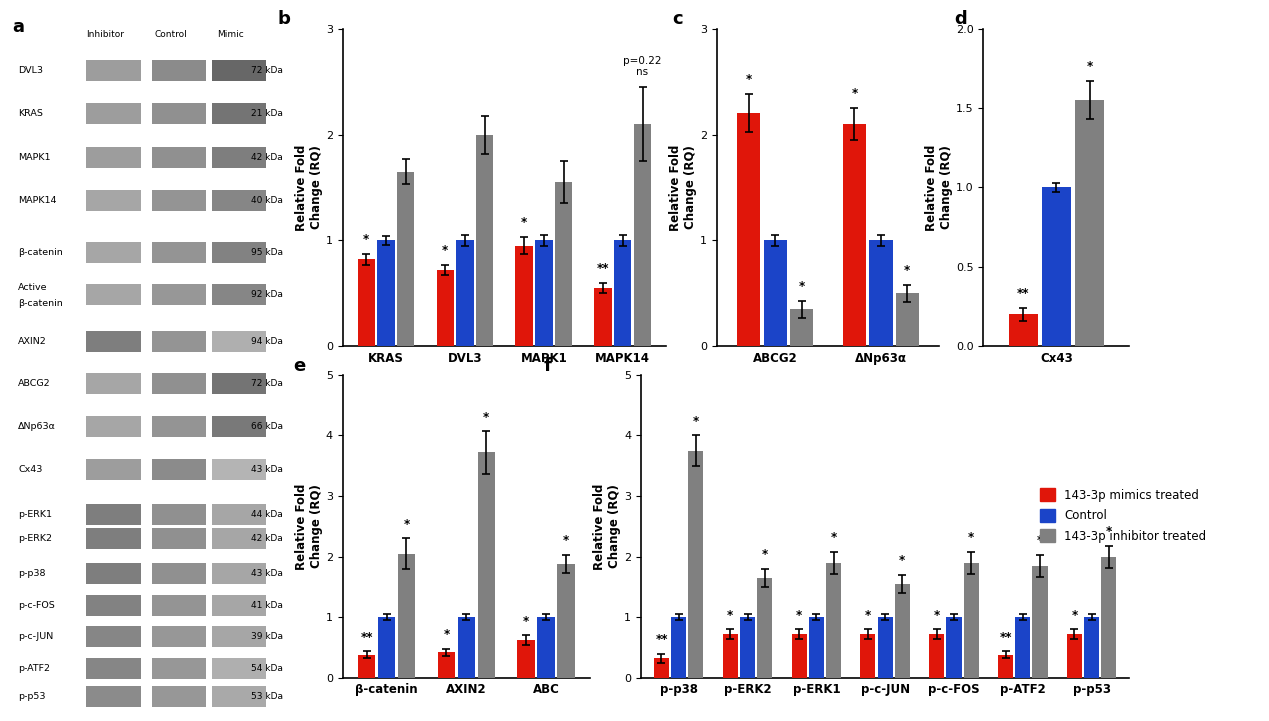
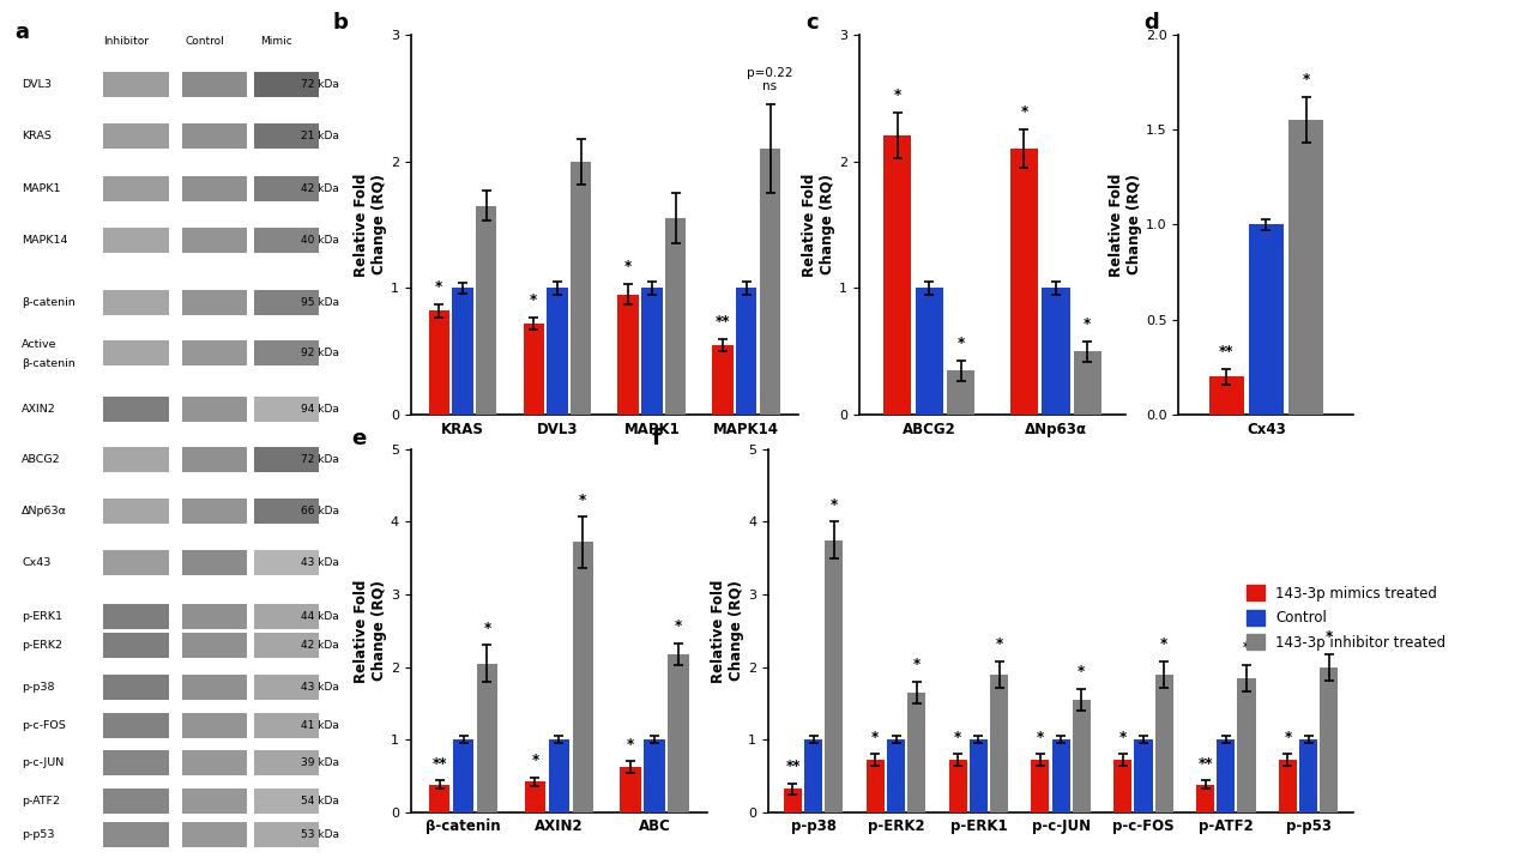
143-3p inhibitor treated/ABC: 1.88 -> 2.18
